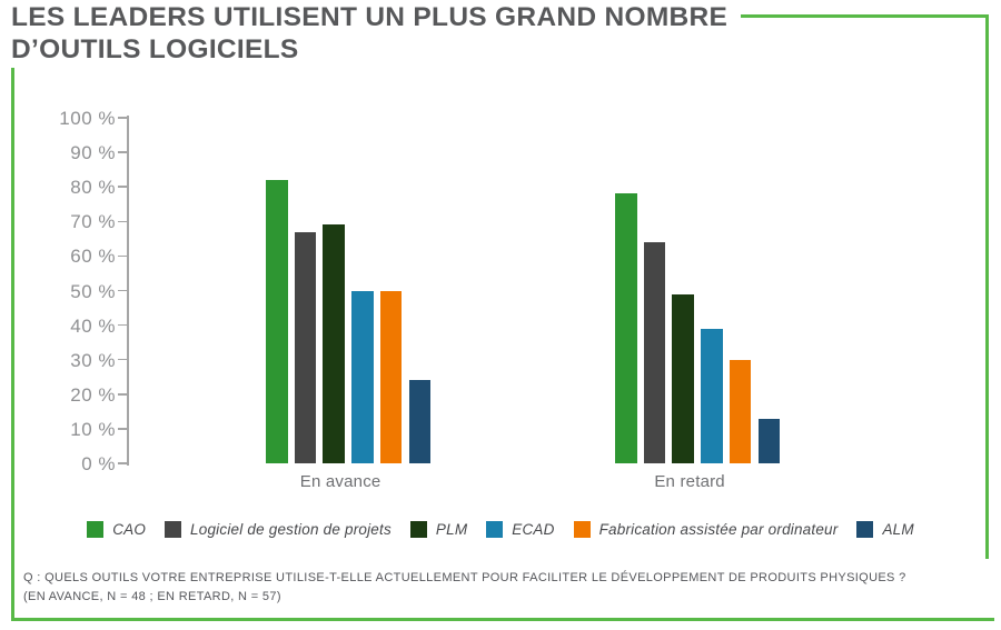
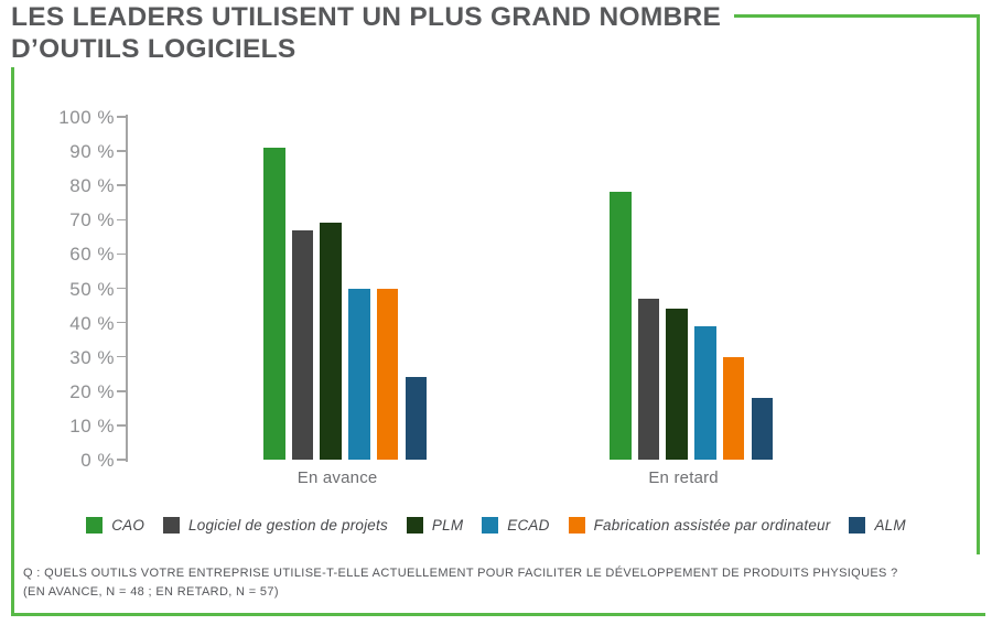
CAO/En avance: 82% -> 91%
Logiciel de gestion de projets/En retard: 64% -> 47%
PLM/En retard: 49% -> 44%
ALM/En retard: 13% -> 18%
